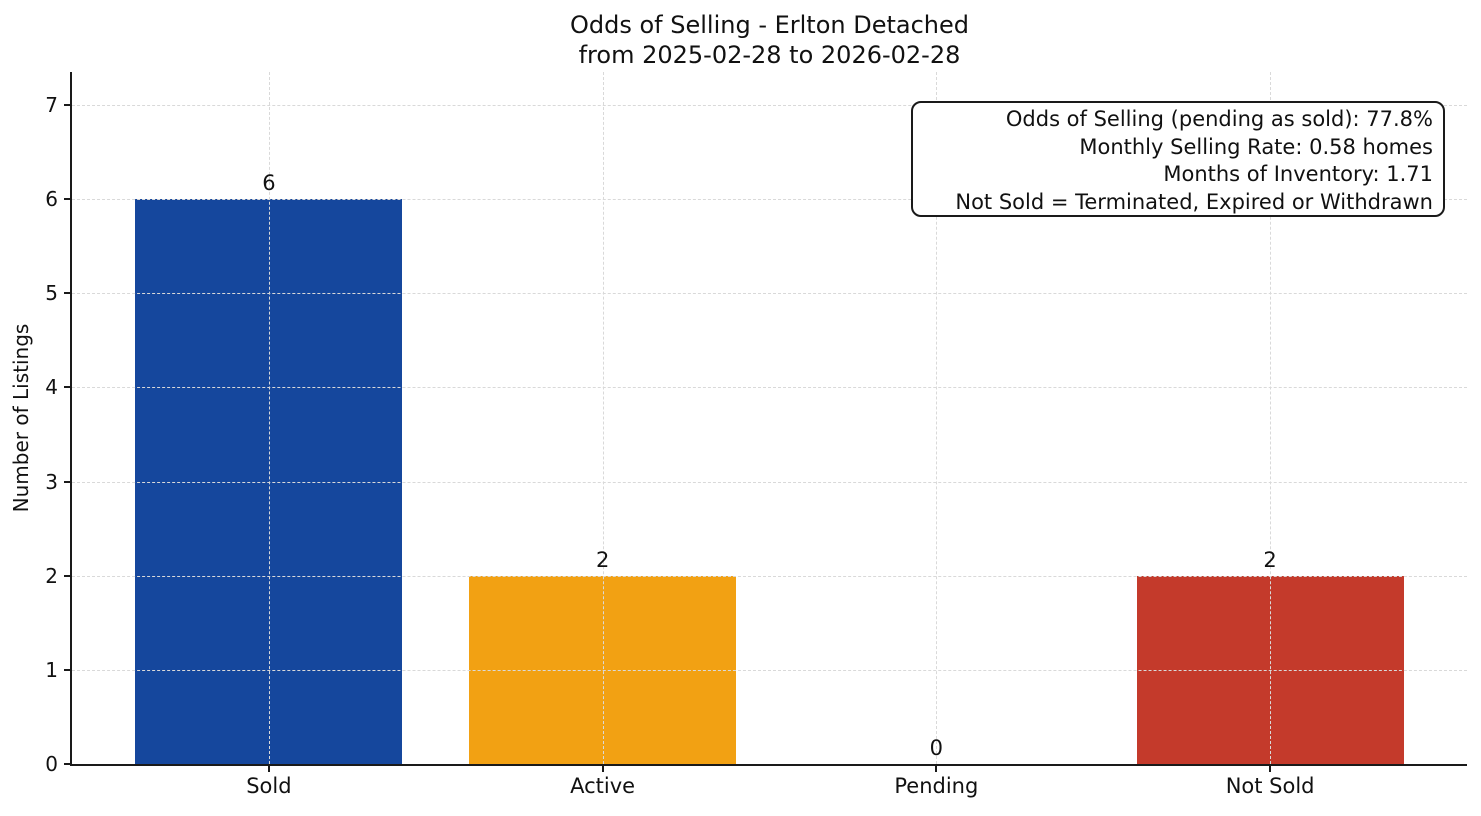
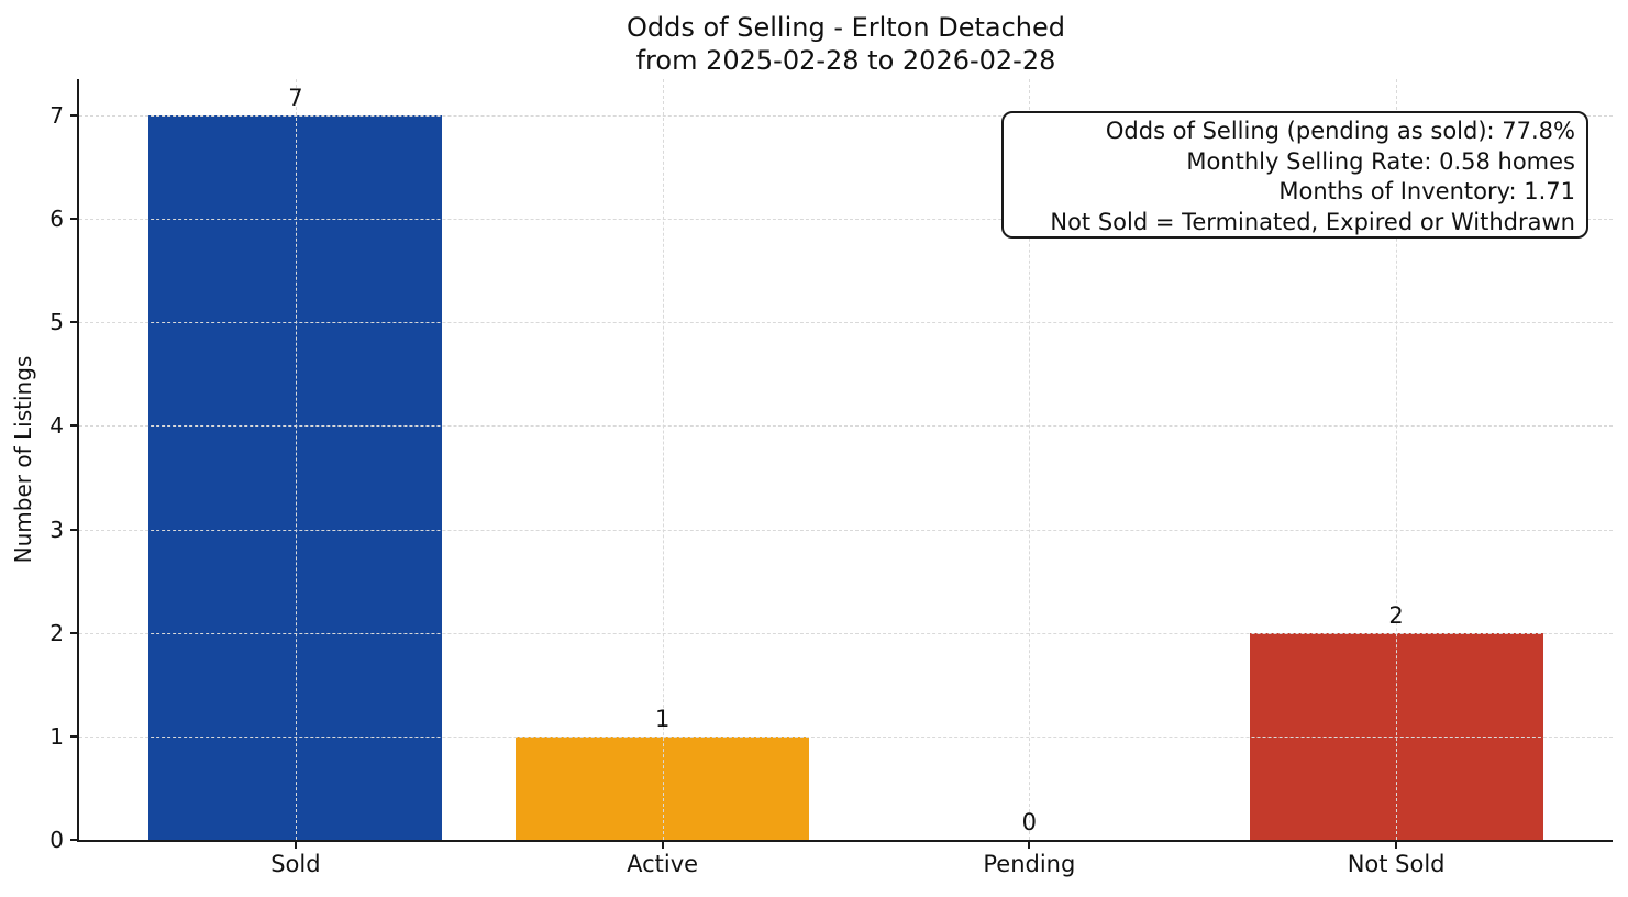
Sold: 6 -> 7
Active: 2 -> 1
